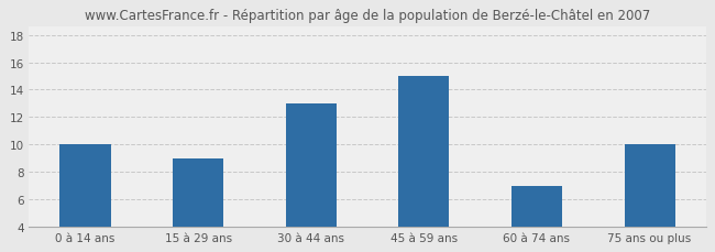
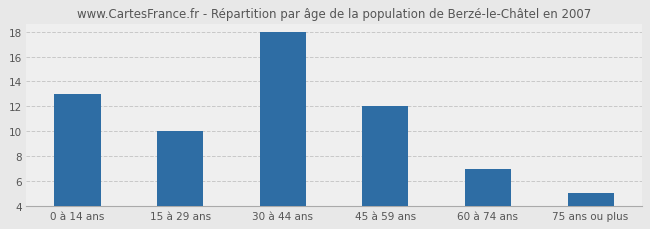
0 à 14 ans: 10 -> 13
15 à 29 ans: 9 -> 10
30 à 44 ans: 13 -> 18
45 à 59 ans: 15 -> 12
75 ans ou plus: 10 -> 5
